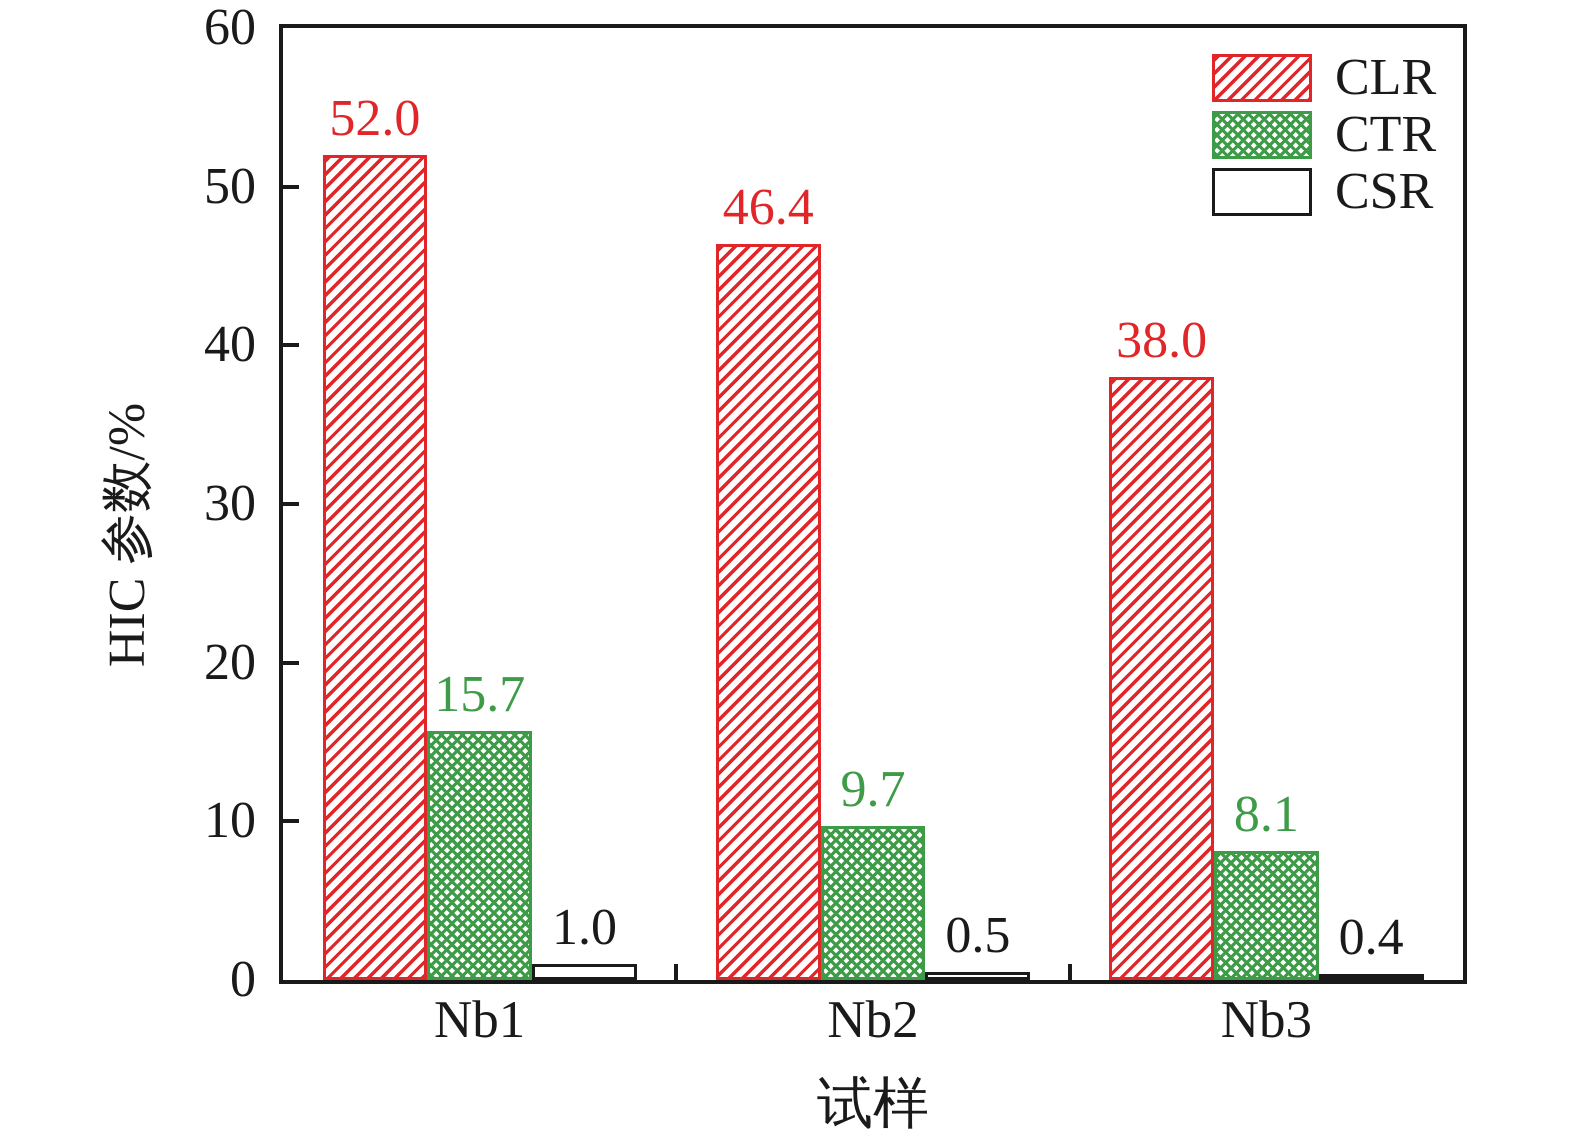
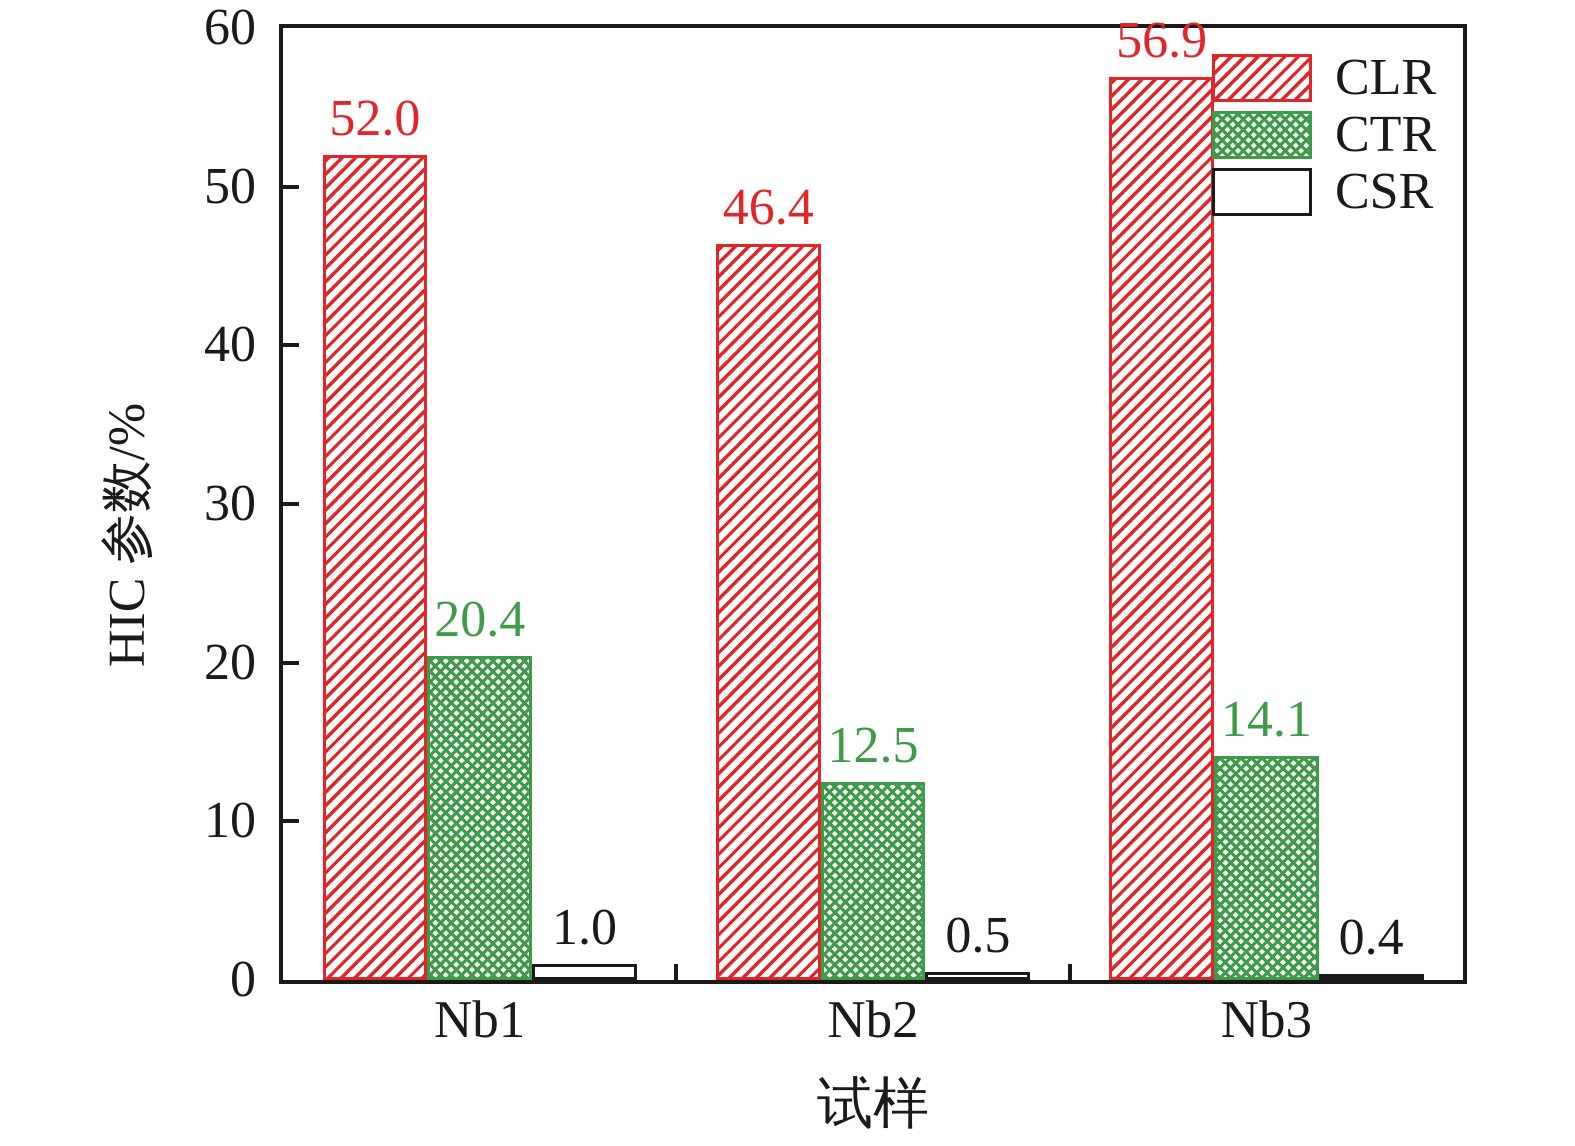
CTR/Nb1: 15.7 -> 20.4
CTR/Nb2: 9.7 -> 12.5
CLR/Nb3: 38.0 -> 56.9
CTR/Nb3: 8.1 -> 14.1
